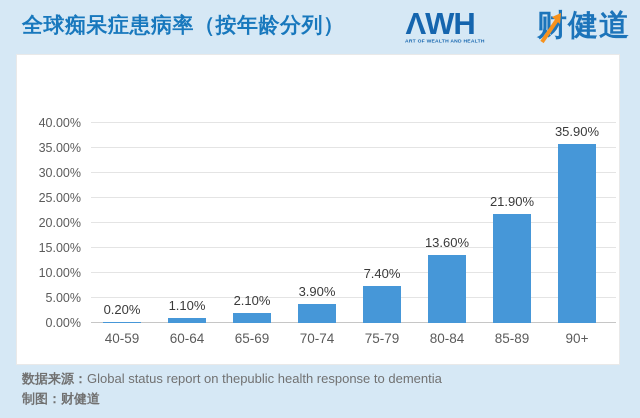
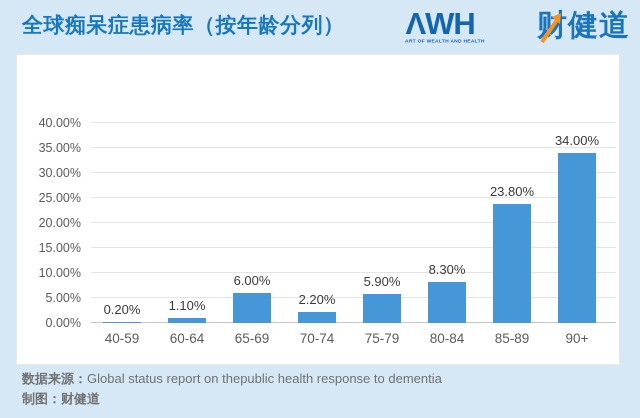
65-69: 2.10% -> 6.00%
70-74: 3.90% -> 2.20%
75-79: 7.40% -> 5.90%
80-84: 13.60% -> 8.30%
85-89: 21.90% -> 23.80%
90+: 35.90% -> 34.00%
